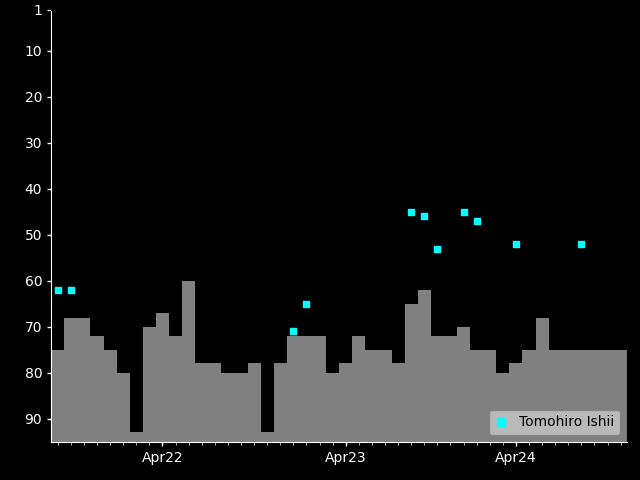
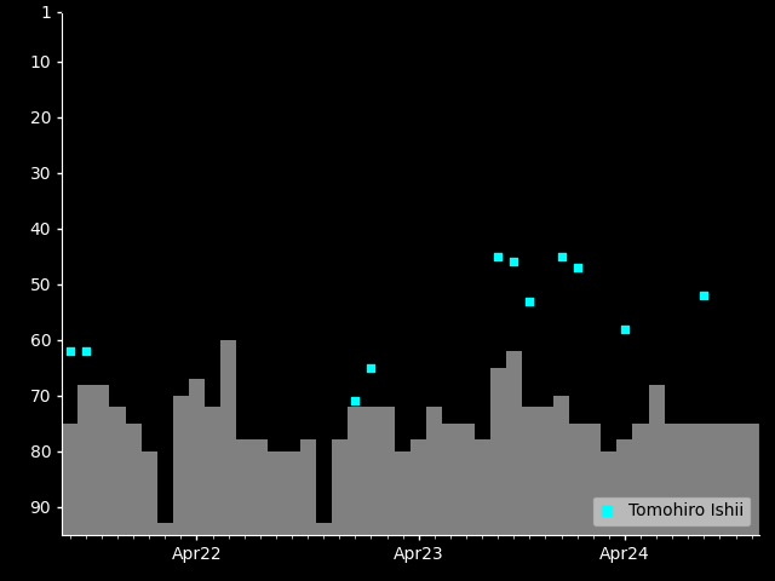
Apr24: 52 -> 58
